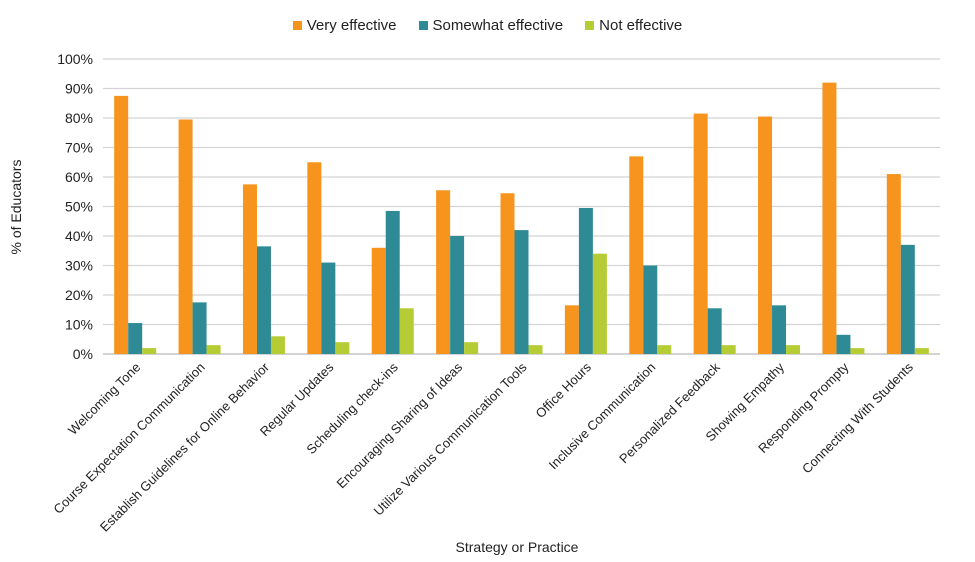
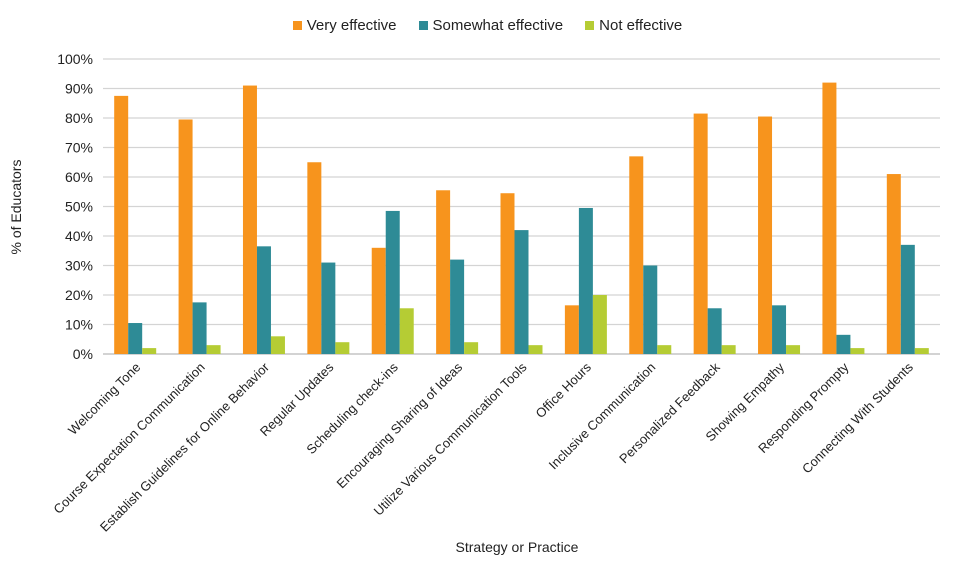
Very effective/Establish Guidelines for Online Behavior: 58% -> 91%
Somewhat effective/Encouraging Sharing of Ideas: 40% -> 32%
Not effective/Office Hours: 34% -> 20%
